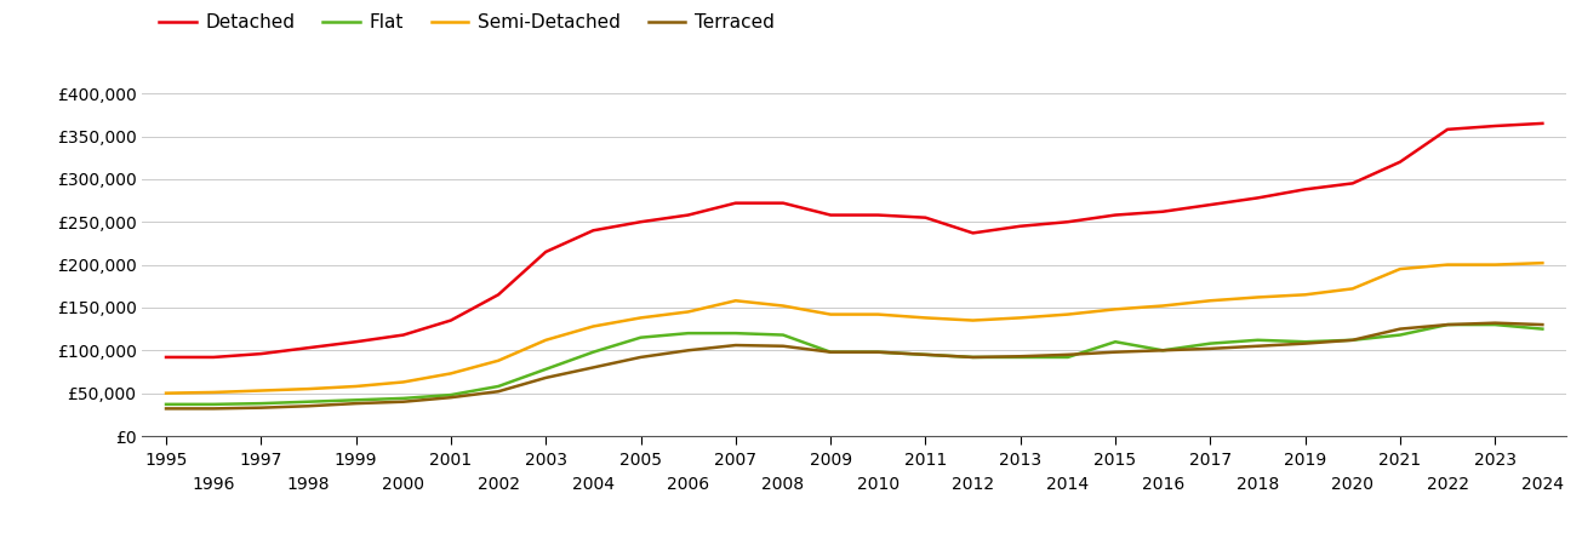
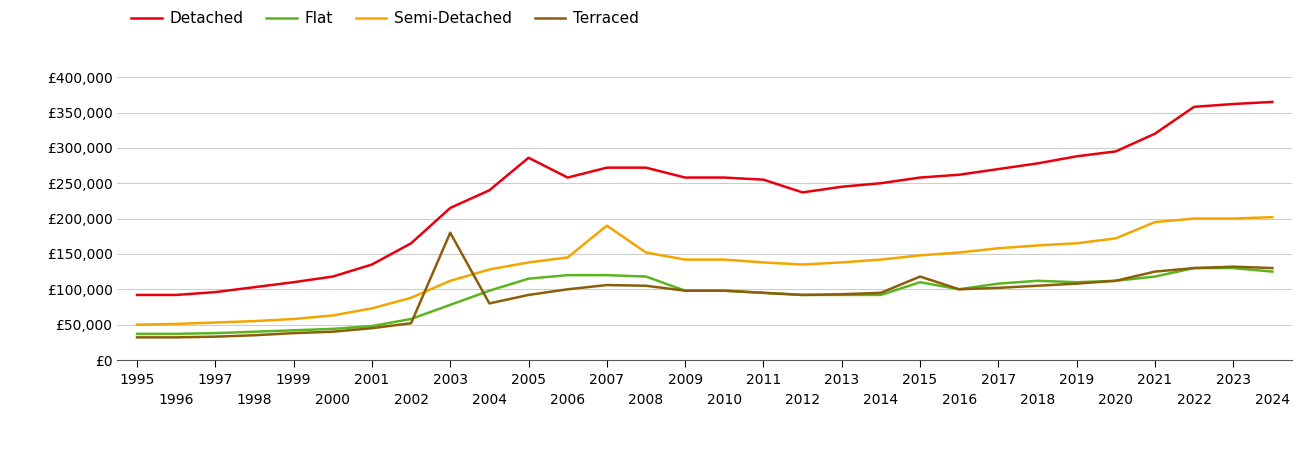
Terraced/2003: £68,000 -> £180,000
Detached/2005: £250,000 -> £286,000
Semi-Detached/2007: £158,000 -> £190,000
Terraced/2015: £98,000 -> £118,000
